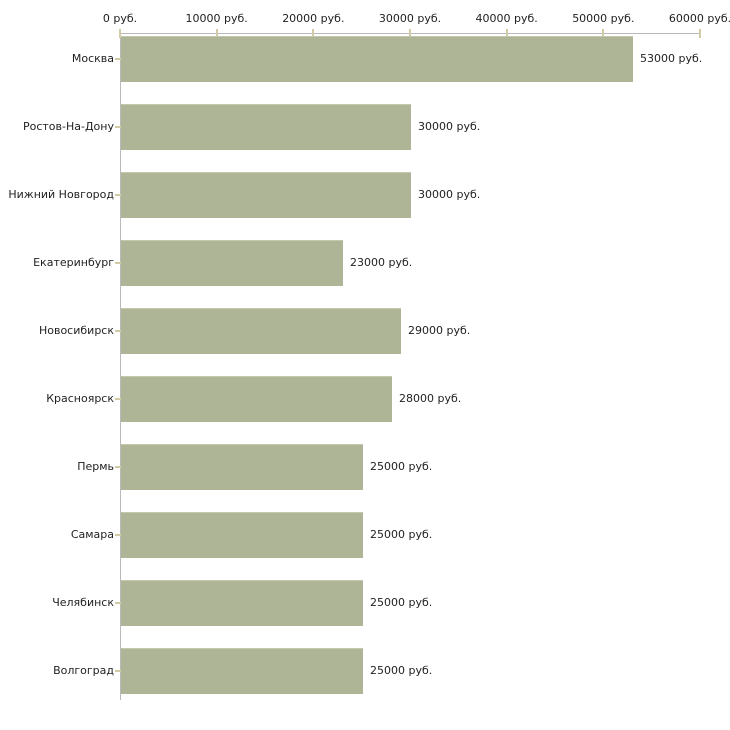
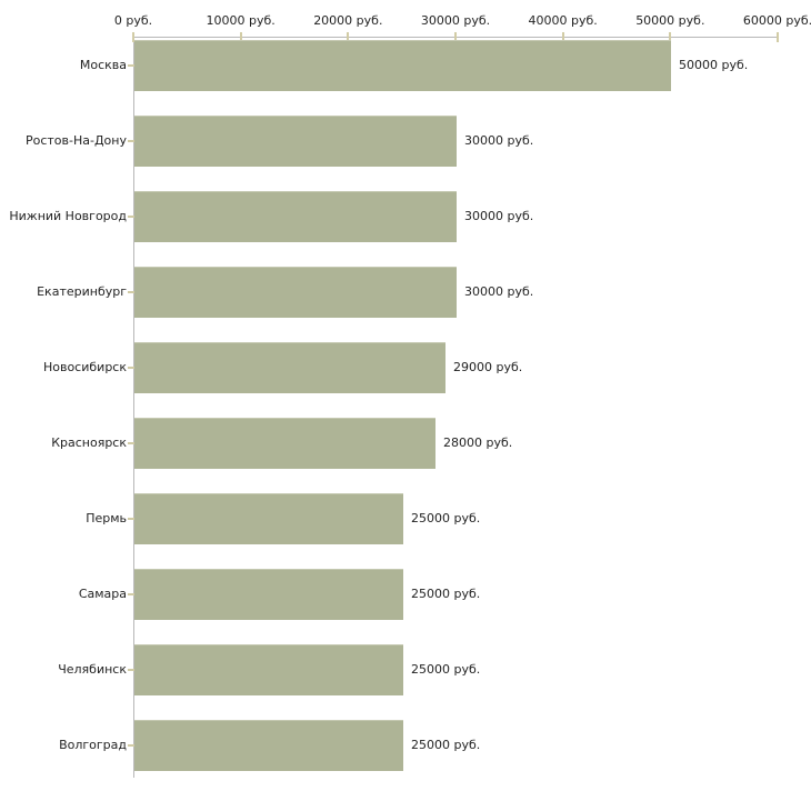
Москва: 53000 -> 50000
Екатеринбург: 23000 -> 30000
